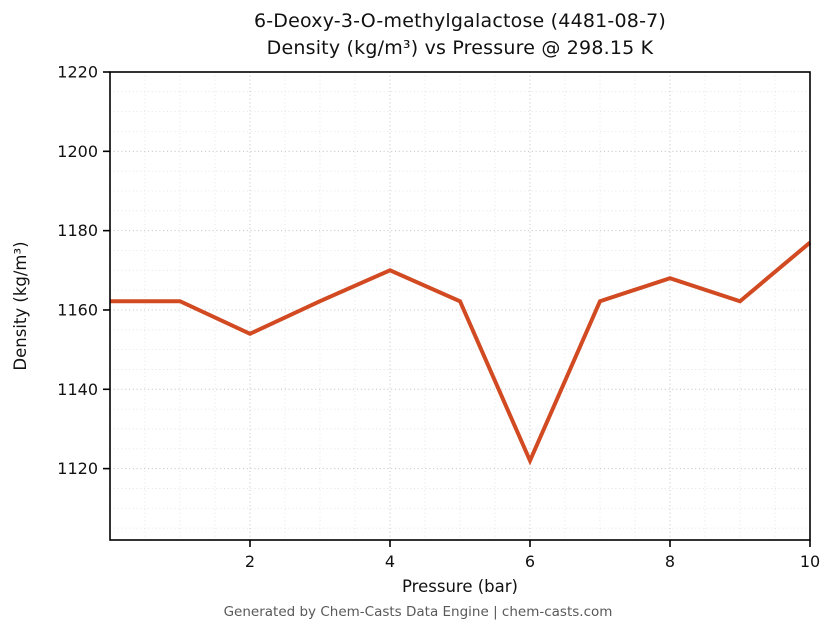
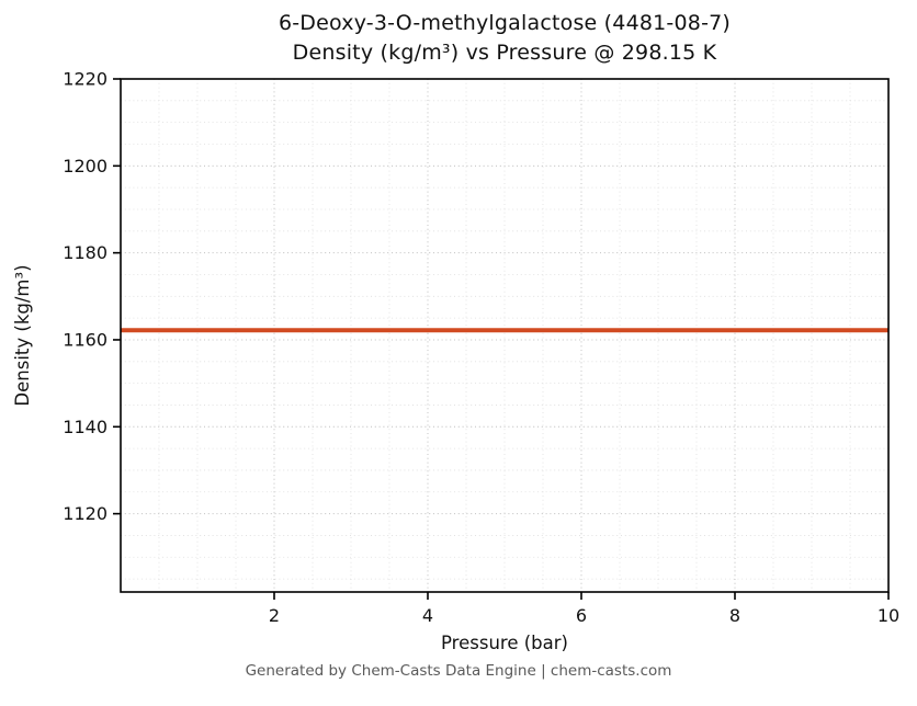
2: 1154 -> 1162
4: 1170 -> 1162
6: 1122 -> 1162
8: 1168 -> 1162
10: 1177 -> 1162
